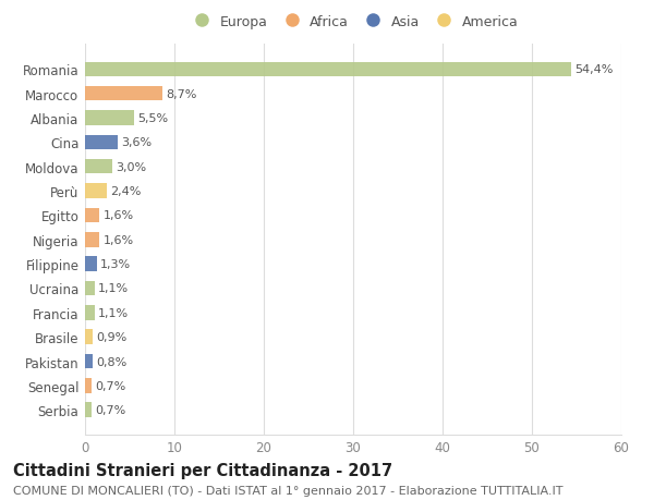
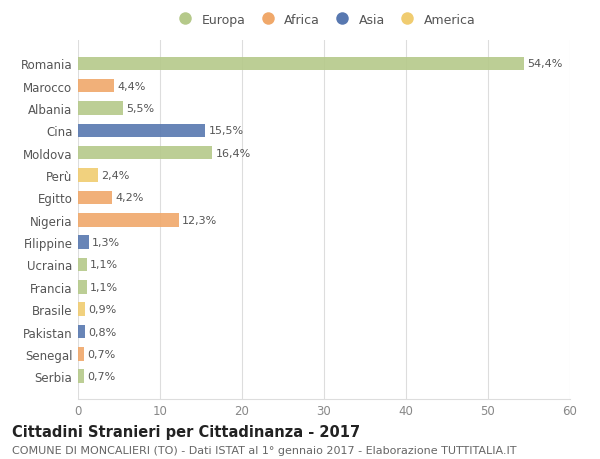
Marocco: 8,7% -> 4,4%
Cina: 3,6% -> 15,5%
Moldova: 3,0% -> 16,4%
Egitto: 1,6% -> 4,2%
Nigeria: 1,6% -> 12,3%
